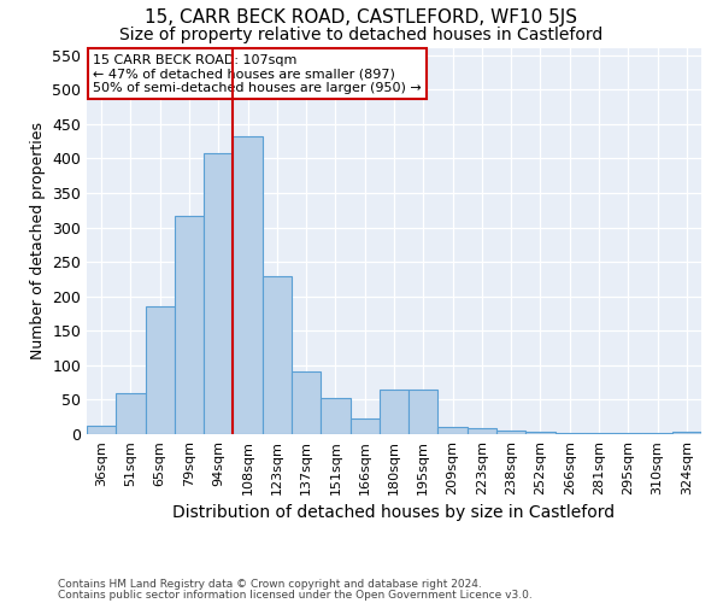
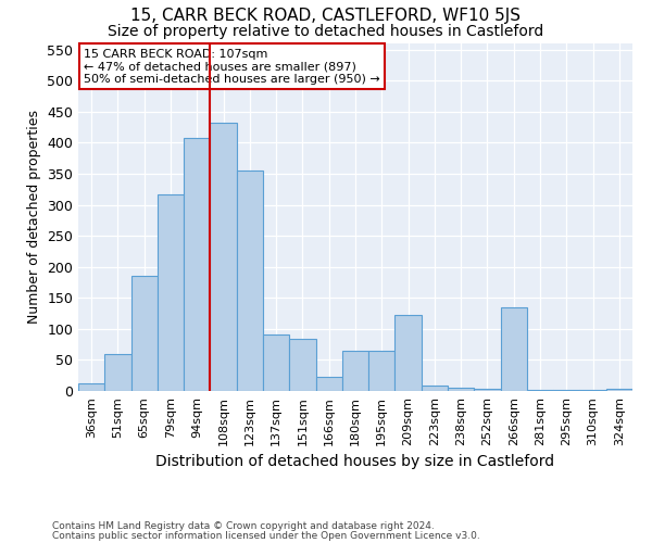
123sqm: 230 -> 356
151sqm: 52 -> 84
209sqm: 10 -> 122
266sqm: 2 -> 134
